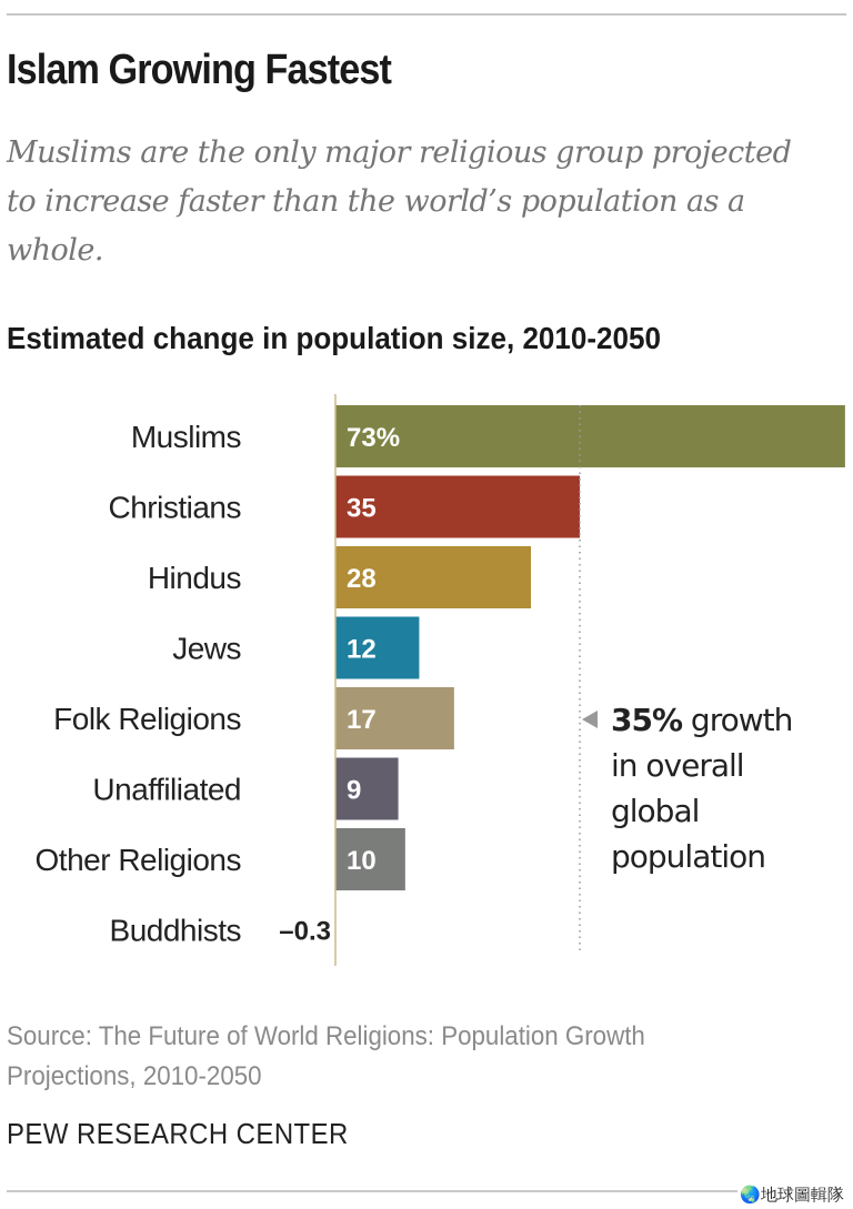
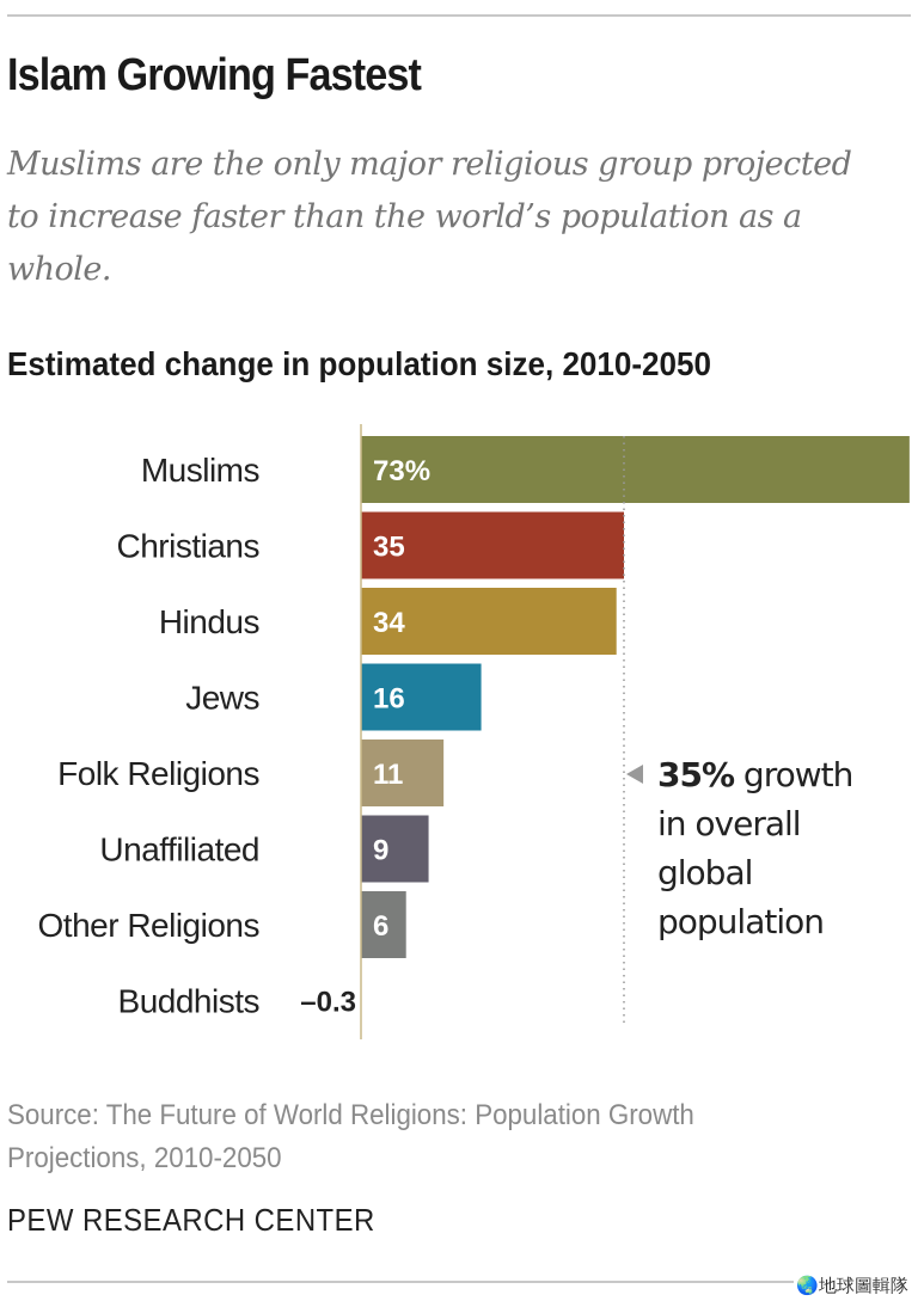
Hindus: 28 -> 34
Jews: 12 -> 16
Folk Religions: 17 -> 11
Other Religions: 10 -> 6
